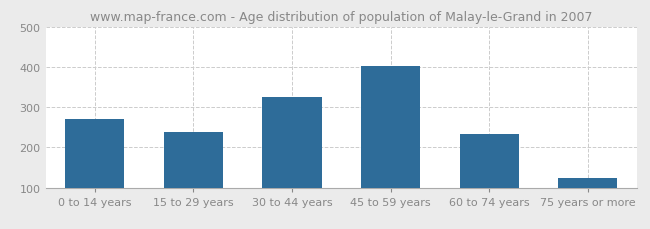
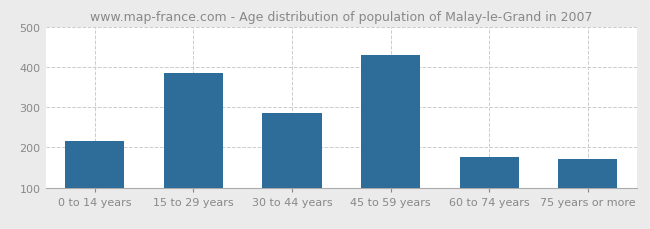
0 to 14 years: 270 -> 215
15 to 29 years: 238 -> 385
30 to 44 years: 325 -> 285
45 to 59 years: 403 -> 430
60 to 74 years: 234 -> 175
75 years or more: 124 -> 170
